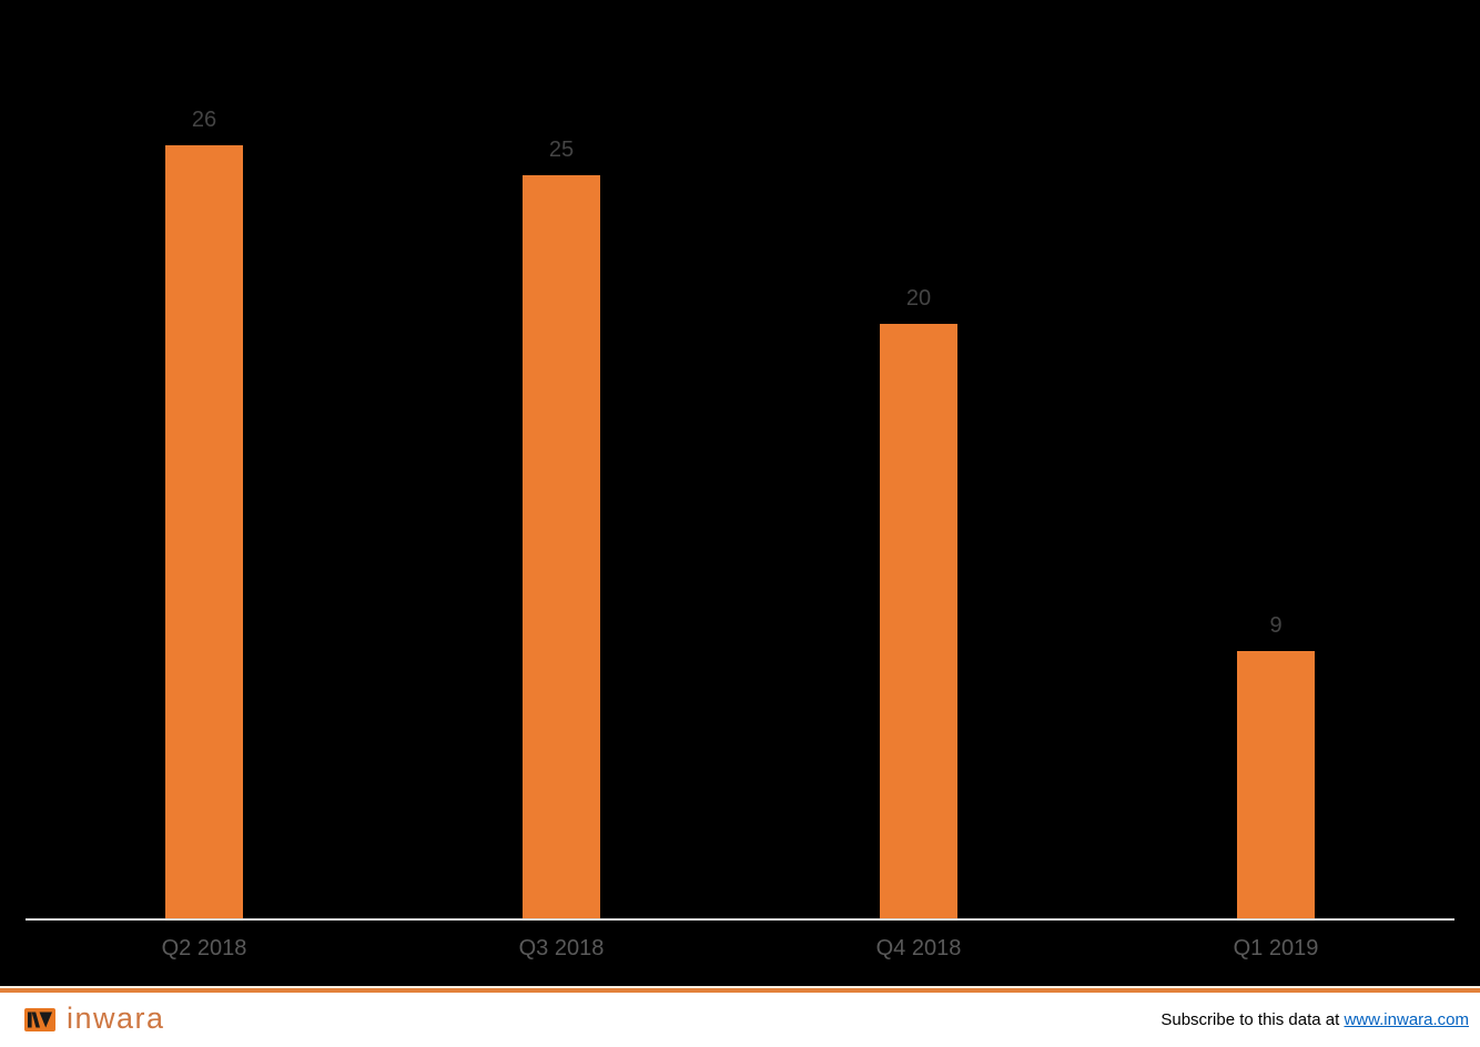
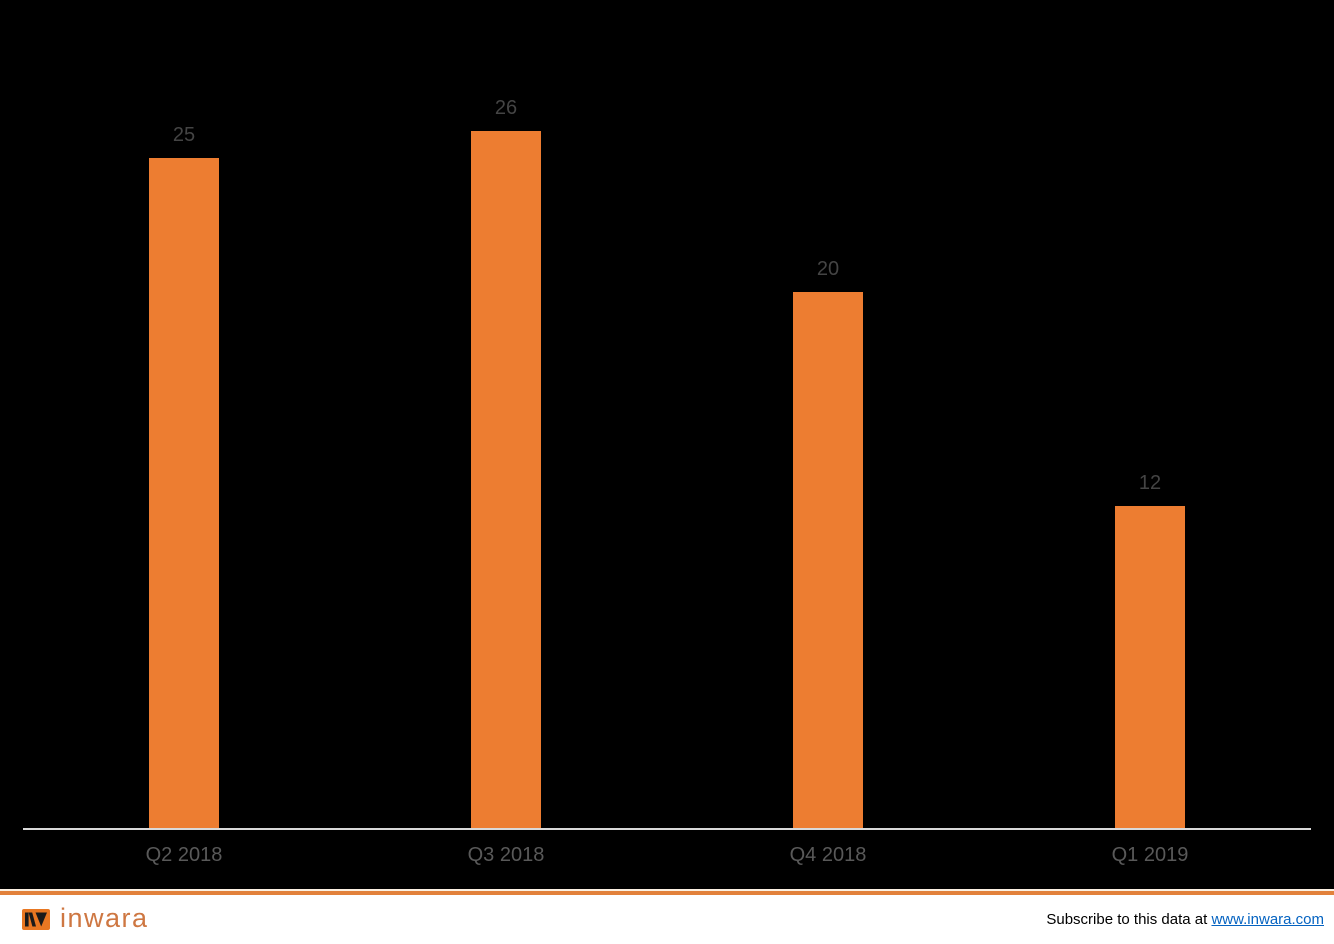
Q2 2018: 26 -> 25
Q3 2018: 25 -> 26
Q1 2019: 9 -> 12
